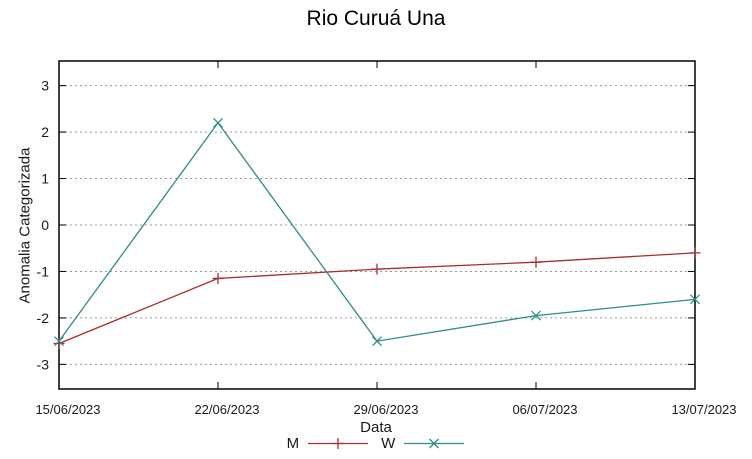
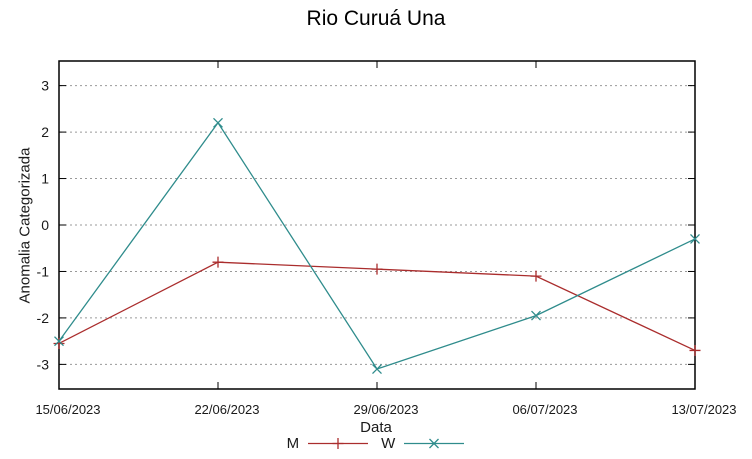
M/22/06/2023: -1.1 -> -0.8
W/29/06/2023: -2.5 -> -3.1
M/06/07/2023: -0.8 -> -1.1
M/13/07/2023: -0.6 -> -2.7
W/13/07/2023: -1.6 -> -0.3
